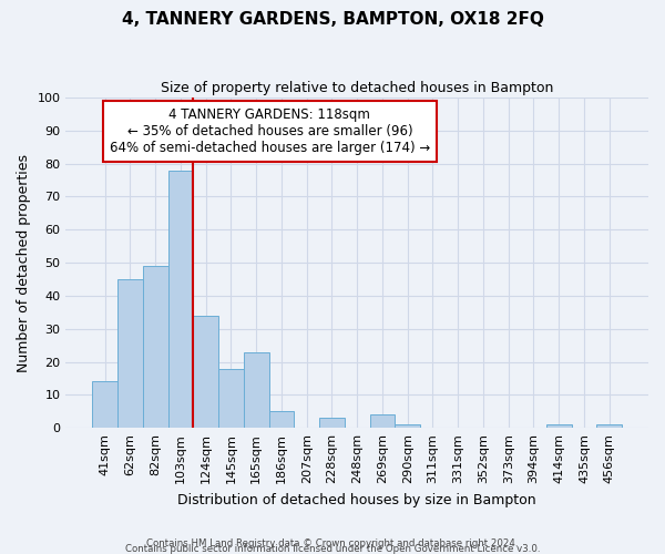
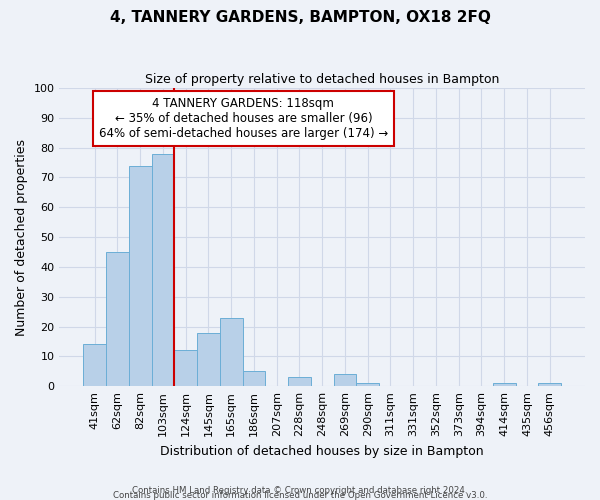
82sqm: 49 -> 74
124sqm: 34 -> 12
